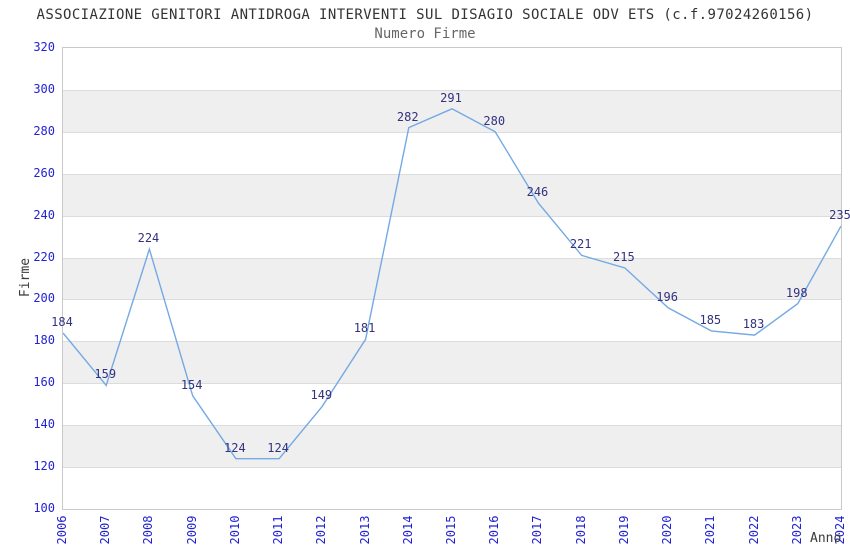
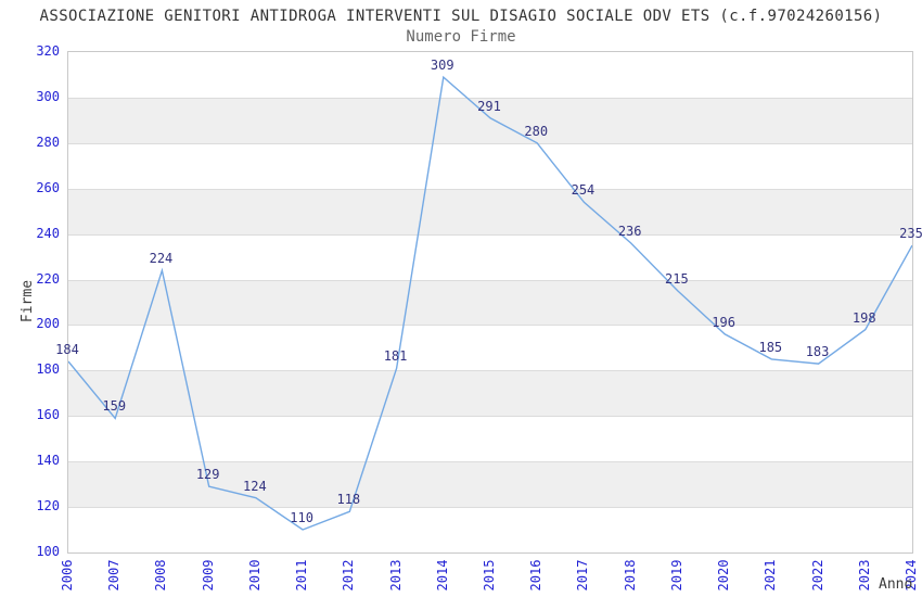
2009: 154 -> 129
2011: 124 -> 110
2012: 149 -> 118
2014: 282 -> 309
2017: 246 -> 254
2018: 221 -> 236
